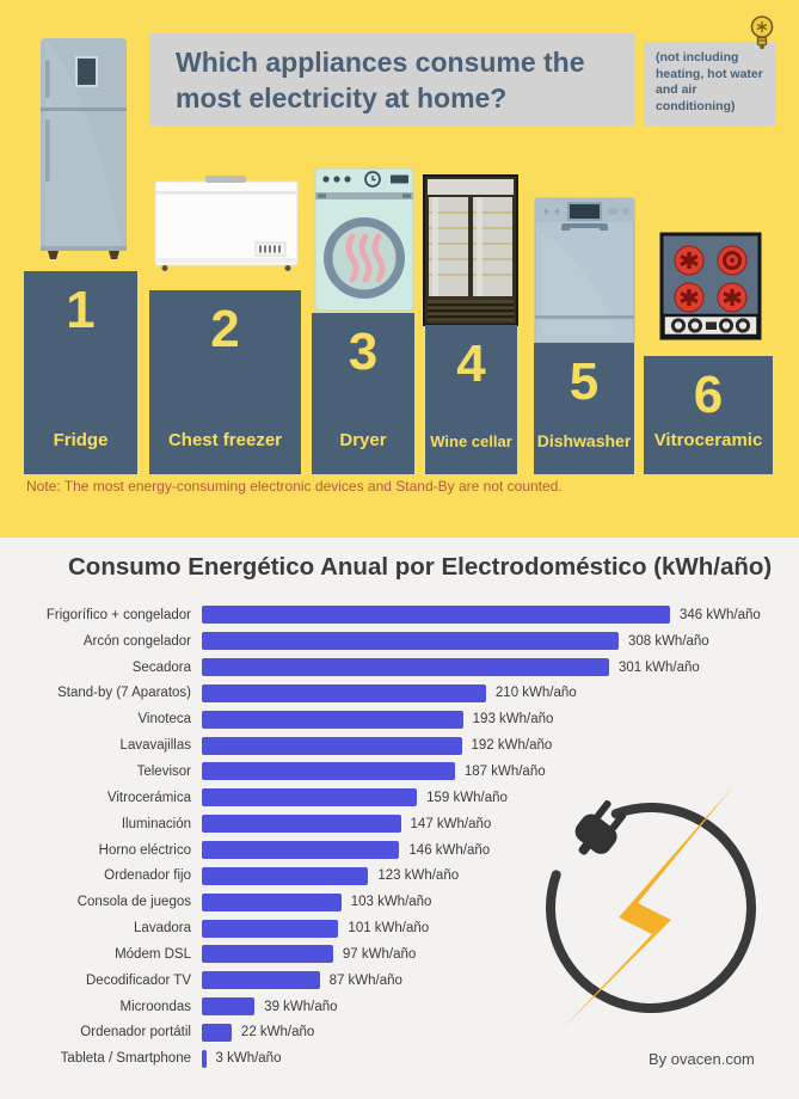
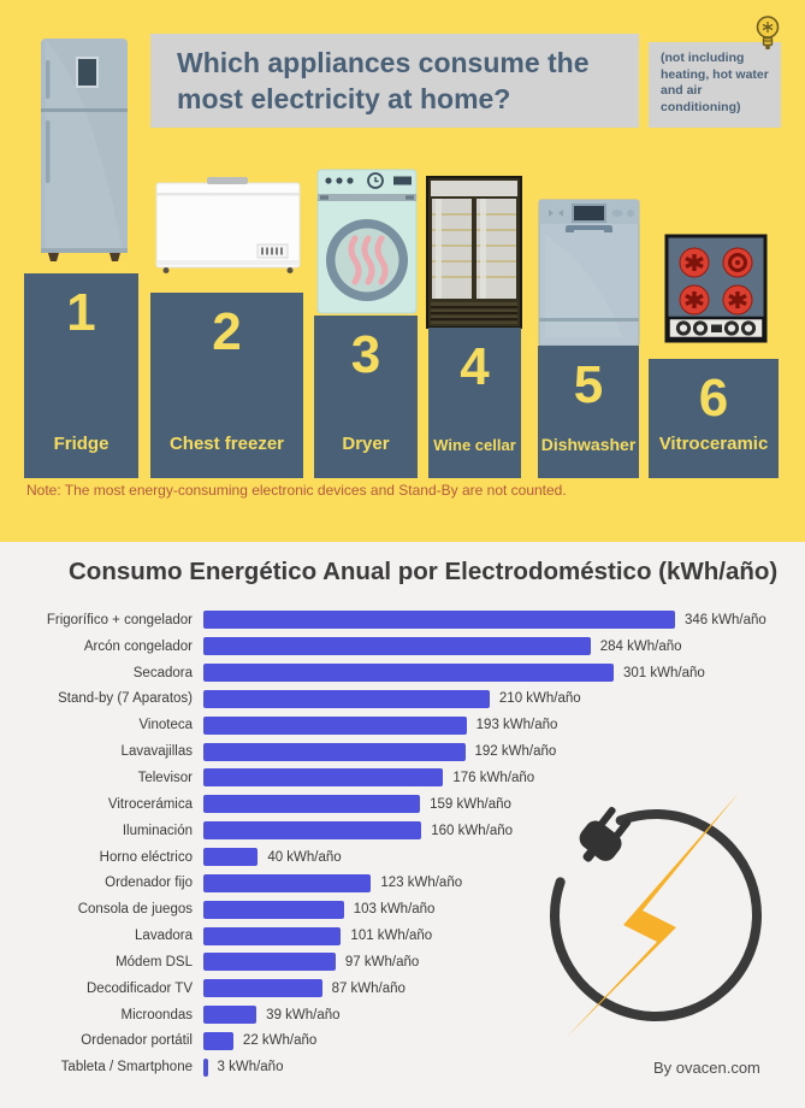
Arcón congelador: 308 -> 284
Televisor: 187 -> 176
Iluminación: 147 -> 160
Horno eléctrico: 146 -> 40
